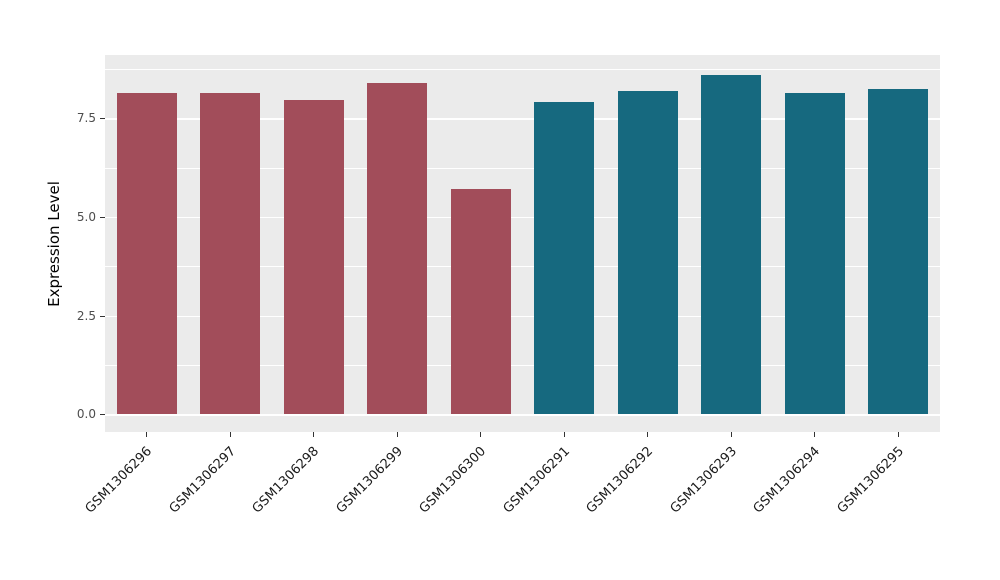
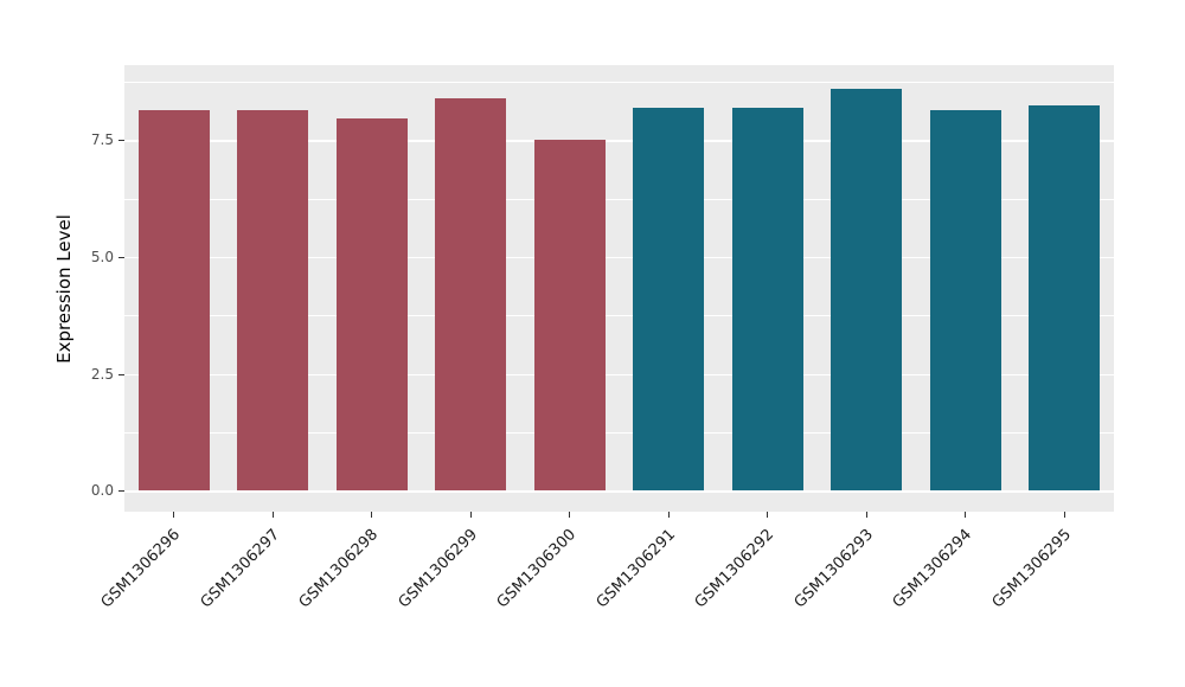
GSM1306300: 5.7 -> 7.5
GSM1306291: 7.9 -> 8.2
